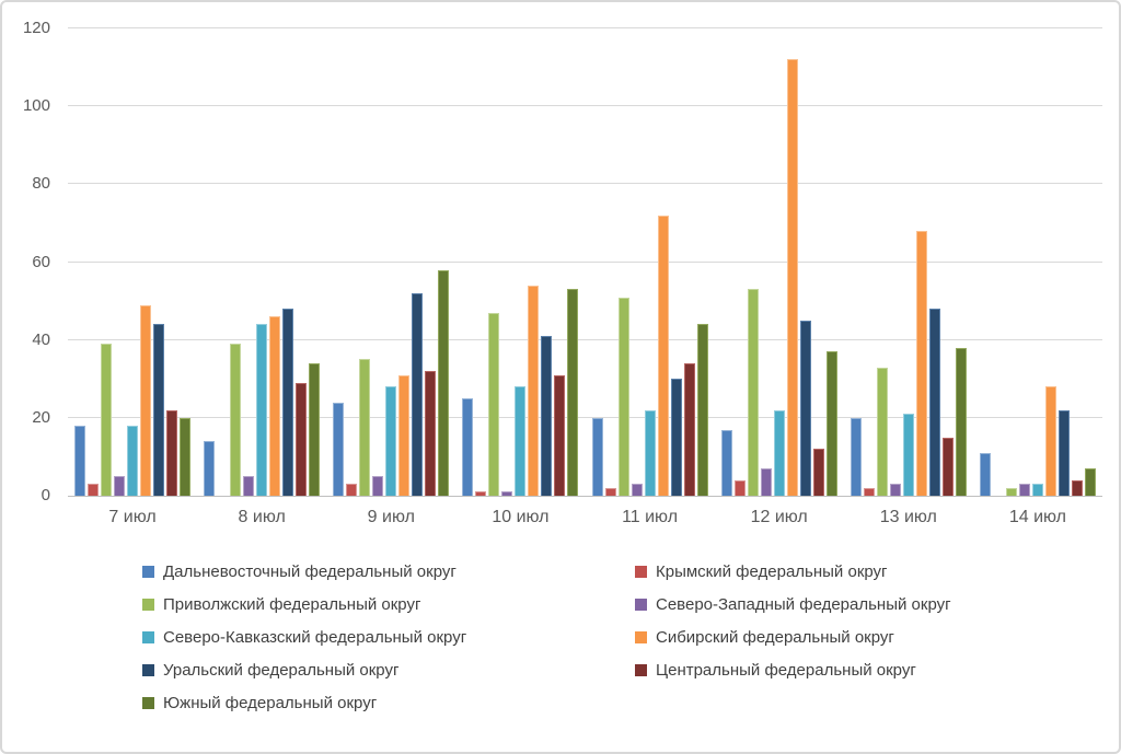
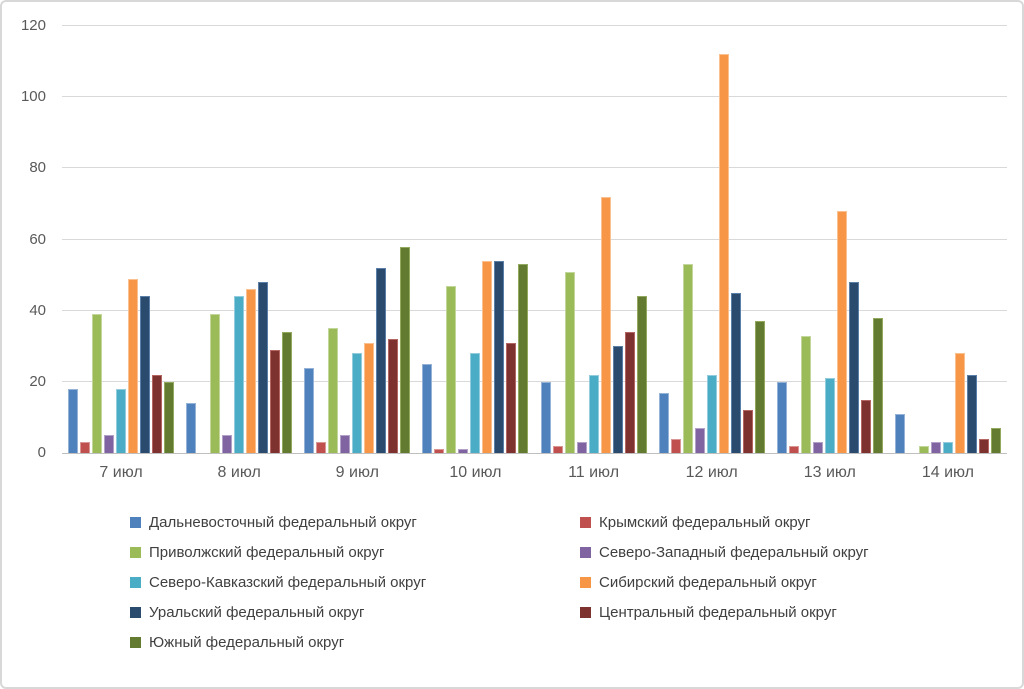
Уральский федеральный округ/10 июл: 41 -> 54
